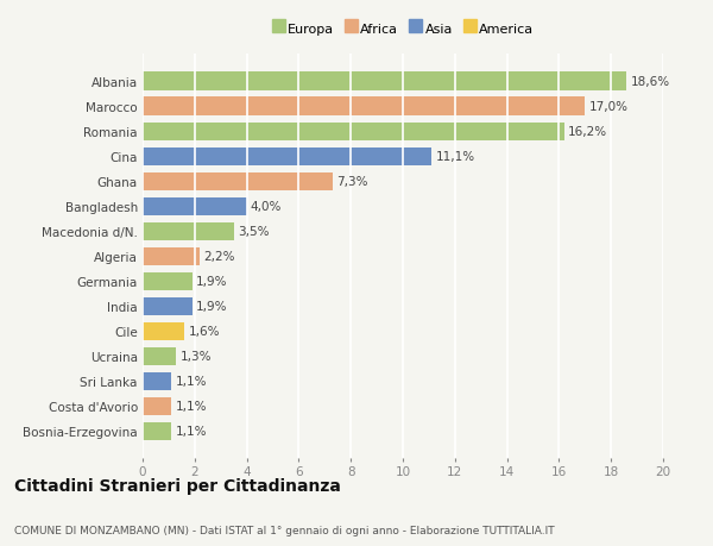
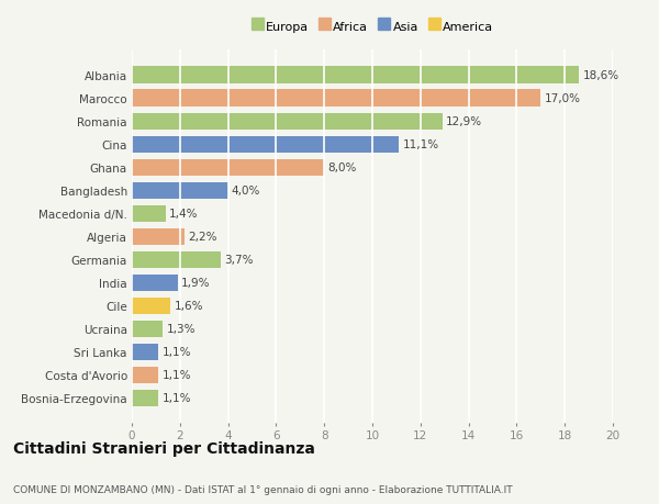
Romania: 16,2% -> 12,9%
Ghana: 7,3% -> 8,0%
Macedonia d/N.: 3,5% -> 1,4%
Germania: 1,9% -> 3,7%
